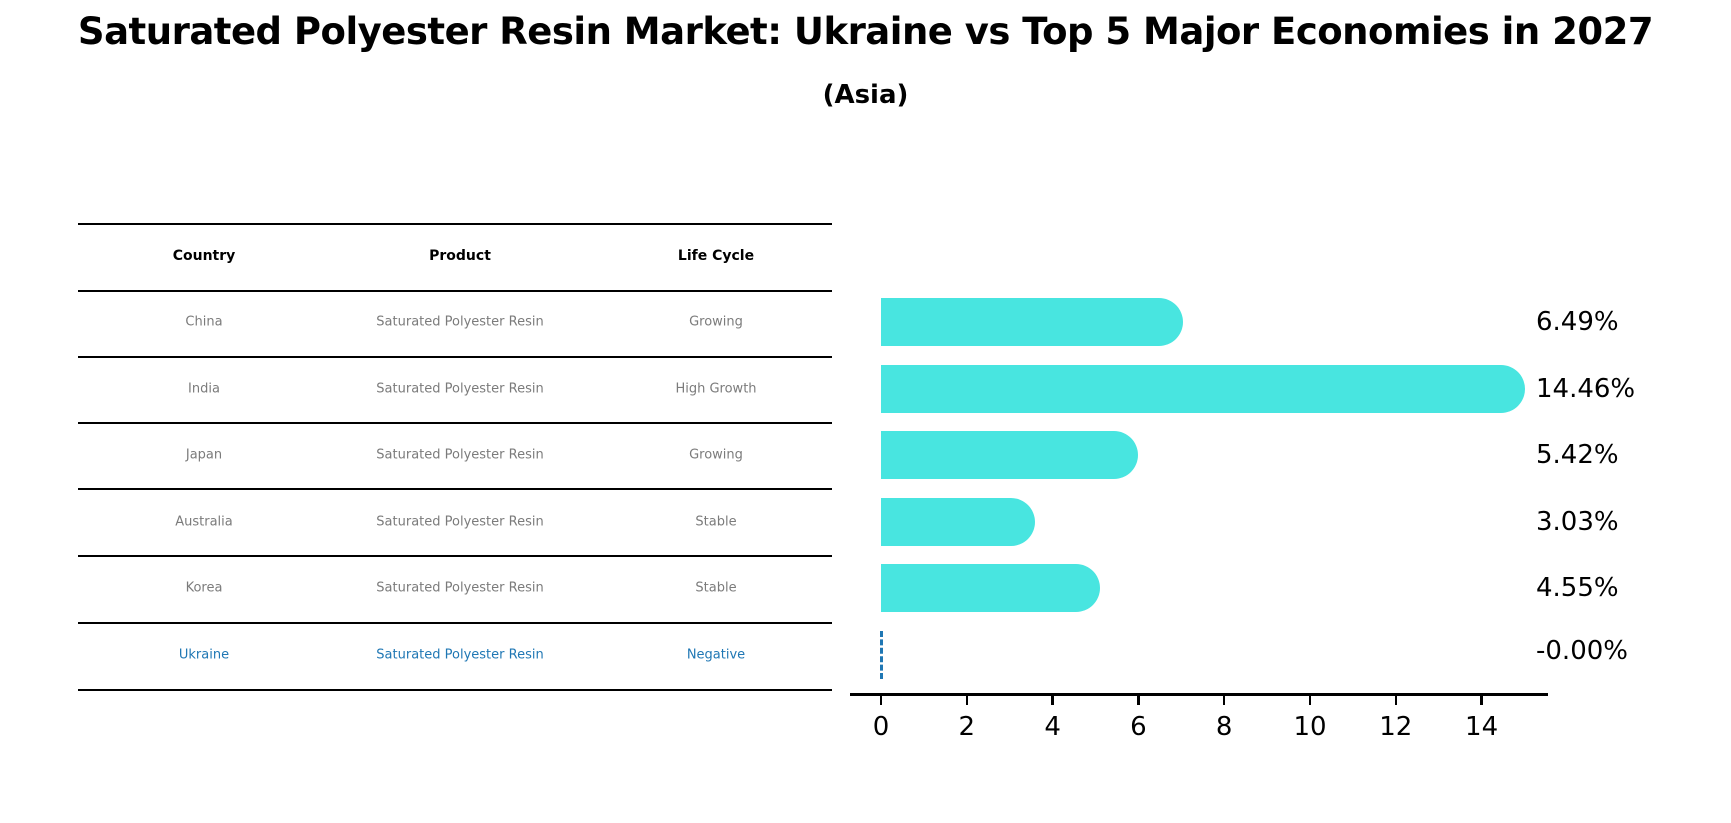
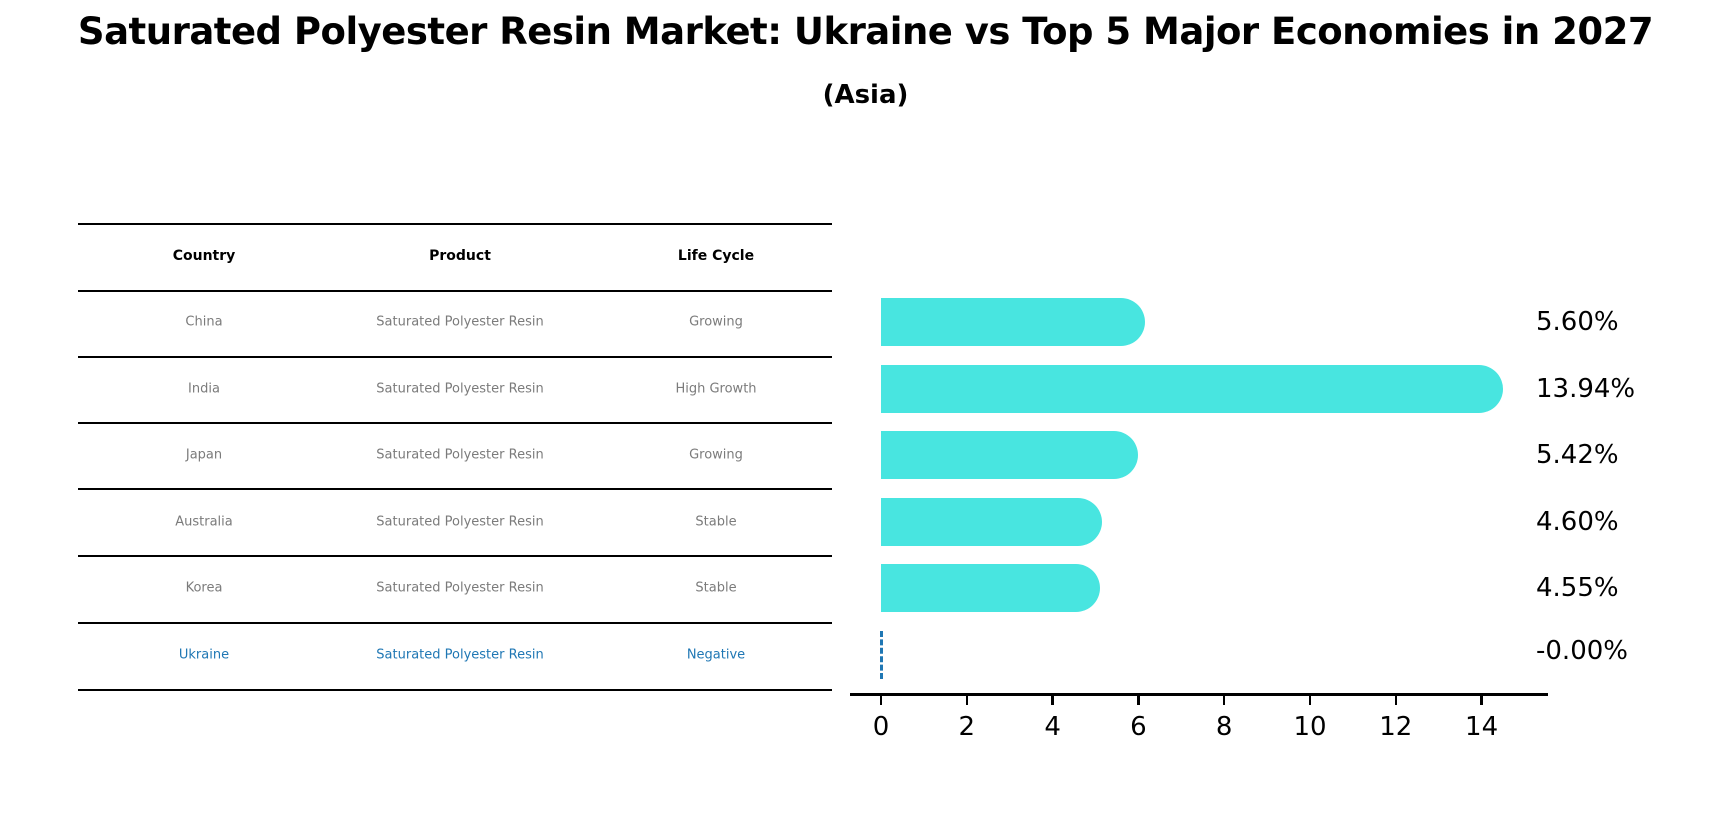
China: 6.49% -> 5.60%
India: 14.46% -> 13.94%
Australia: 3.03% -> 4.60%
